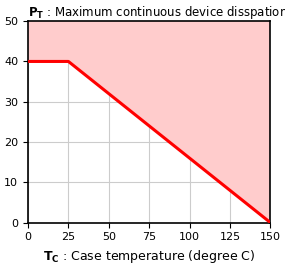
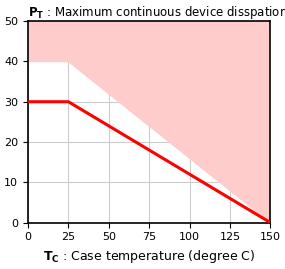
0: 40 -> 30
25: 40 -> 30
